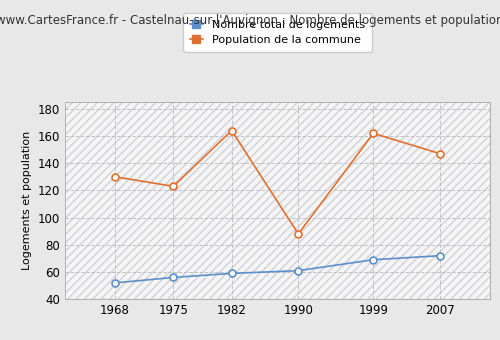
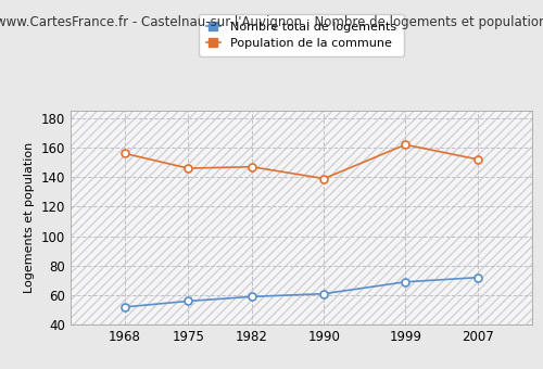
Population de la commune/1968: 130 -> 156
Population de la commune/1975: 123 -> 146
Population de la commune/1982: 164 -> 147
Population de la commune/1990: 88 -> 139
Population de la commune/2007: 147 -> 152
